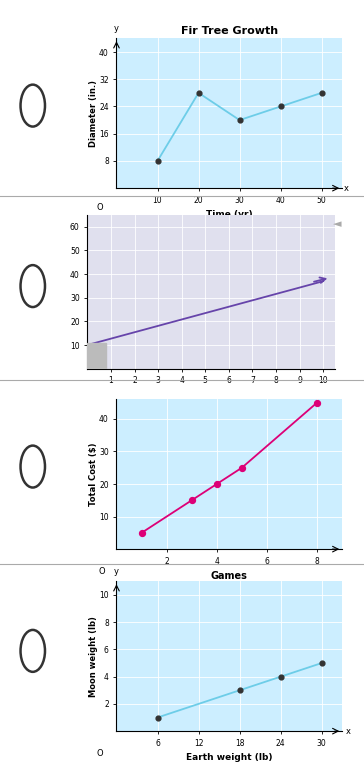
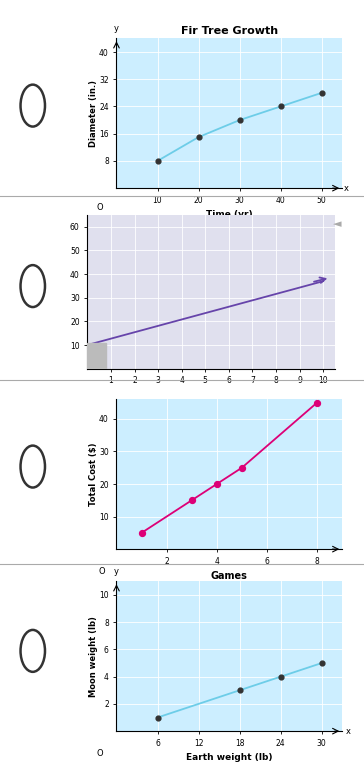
Fir Tree Growth/20: 28 -> 15
